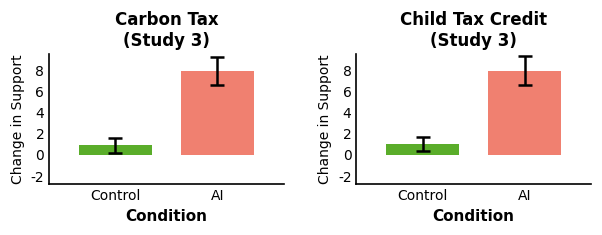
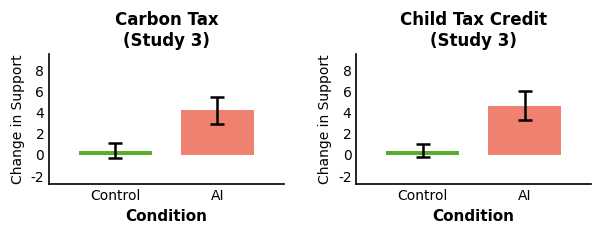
Carbon Tax (Study 3)/Control: 0.9 -> 0.4
Carbon Tax (Study 3)/AI: 7.9 -> 4.2
Child Tax Credit (Study 3)/Control: 1.0 -> 0.4
Child Tax Credit (Study 3)/AI: 7.9 -> 4.6
